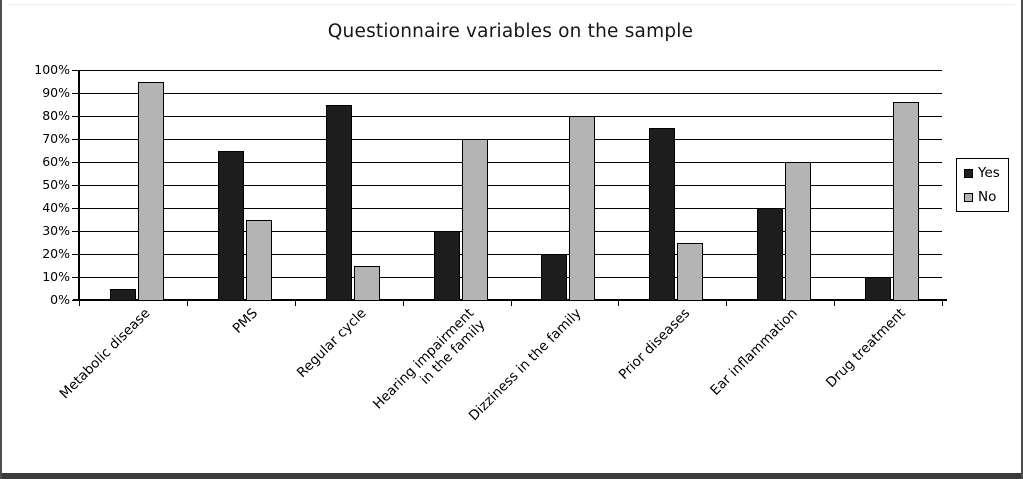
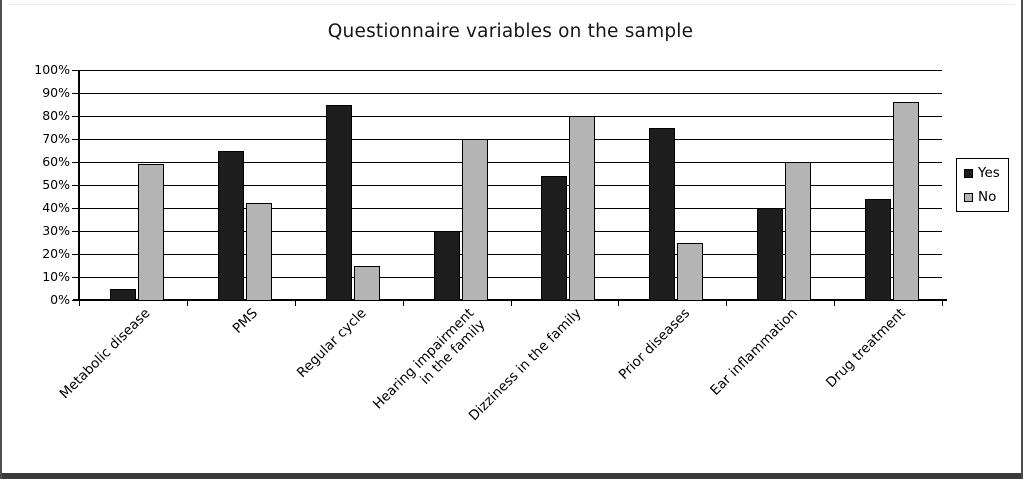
No/Metabolic disease: 95% -> 59%
No/PMS: 35% -> 42%
Yes/Dizziness in the family: 20% -> 54%
Yes/Drug treatment: 10% -> 44%
